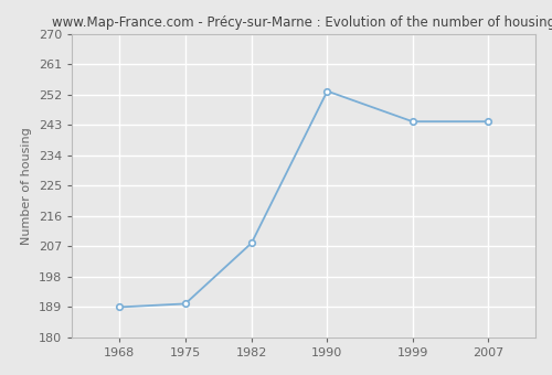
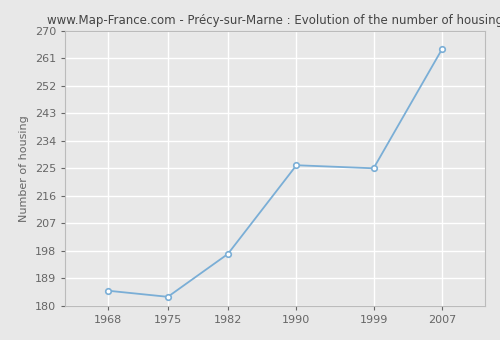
1968: 189 -> 185
1975: 190 -> 183
1982: 208 -> 197
1990: 253 -> 226
1999: 244 -> 225
2007: 244 -> 264
